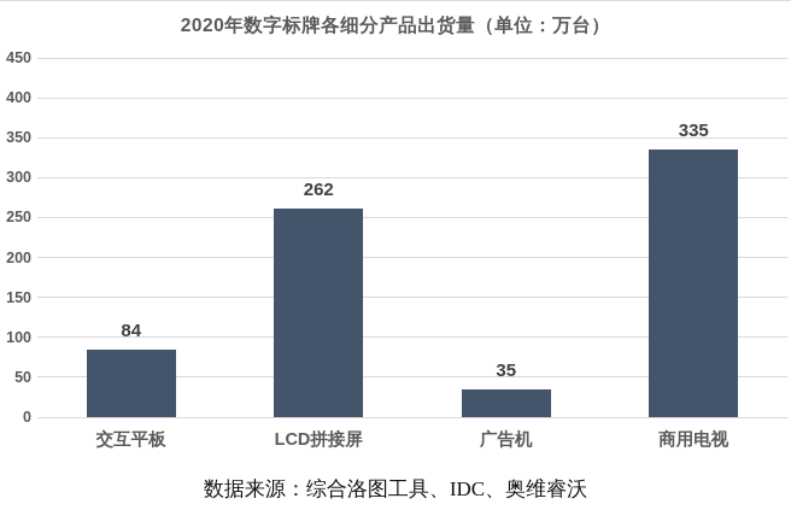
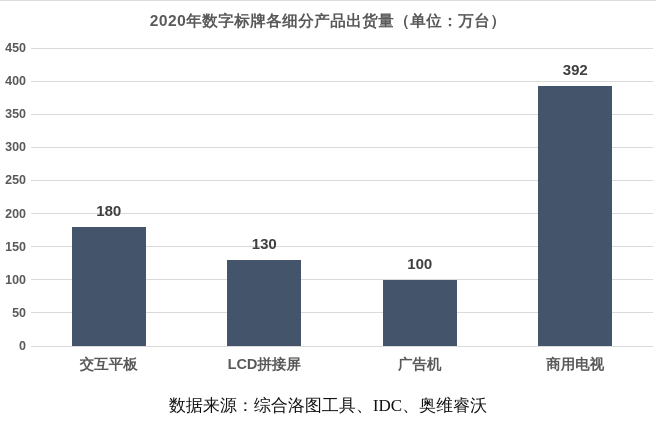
交互平板: 84 -> 180
LCD拼接屏: 262 -> 130
广告机: 35 -> 100
商用电视: 335 -> 392
